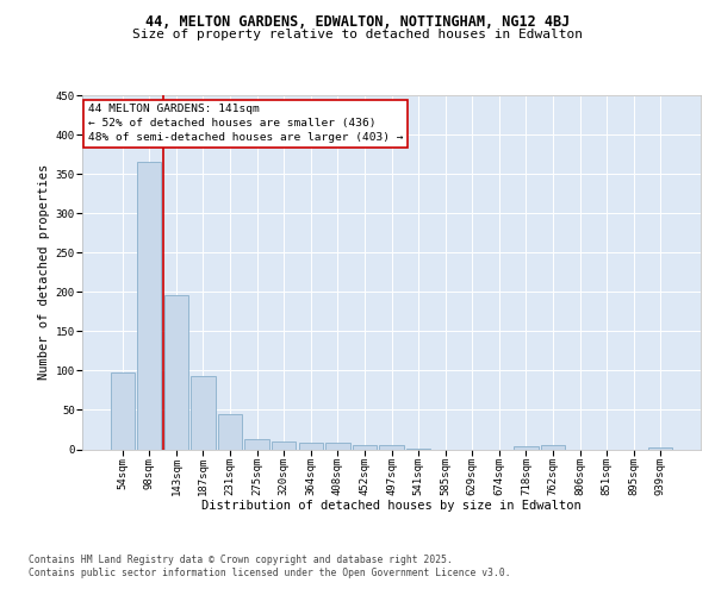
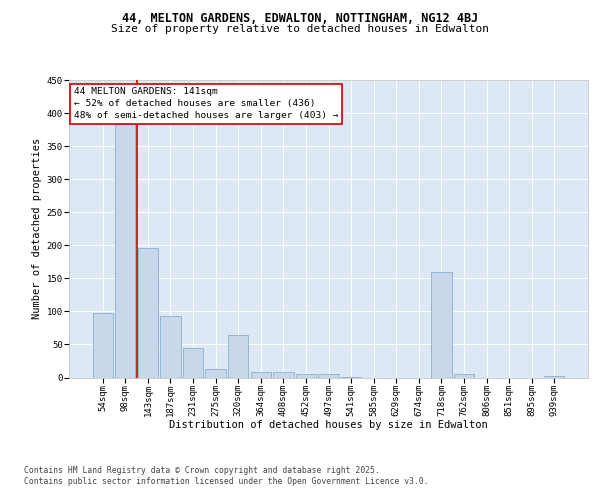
98sqm: 365 -> 384
320sqm: 10 -> 64
718sqm: 4 -> 160
